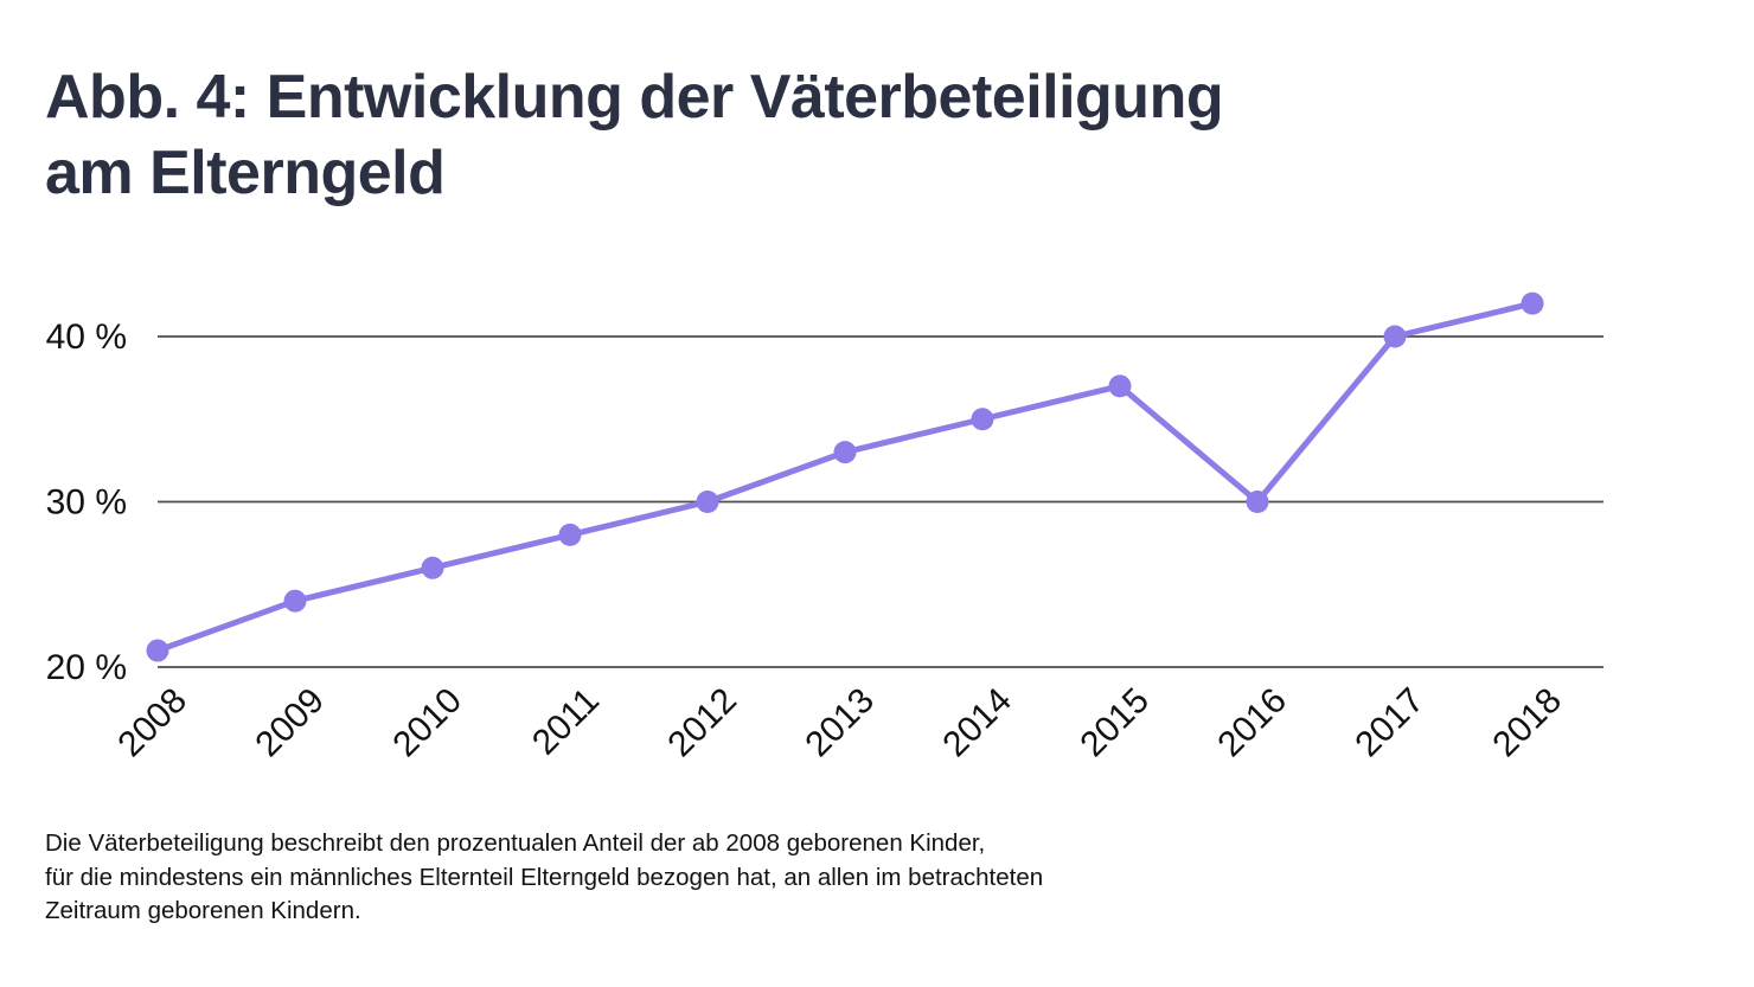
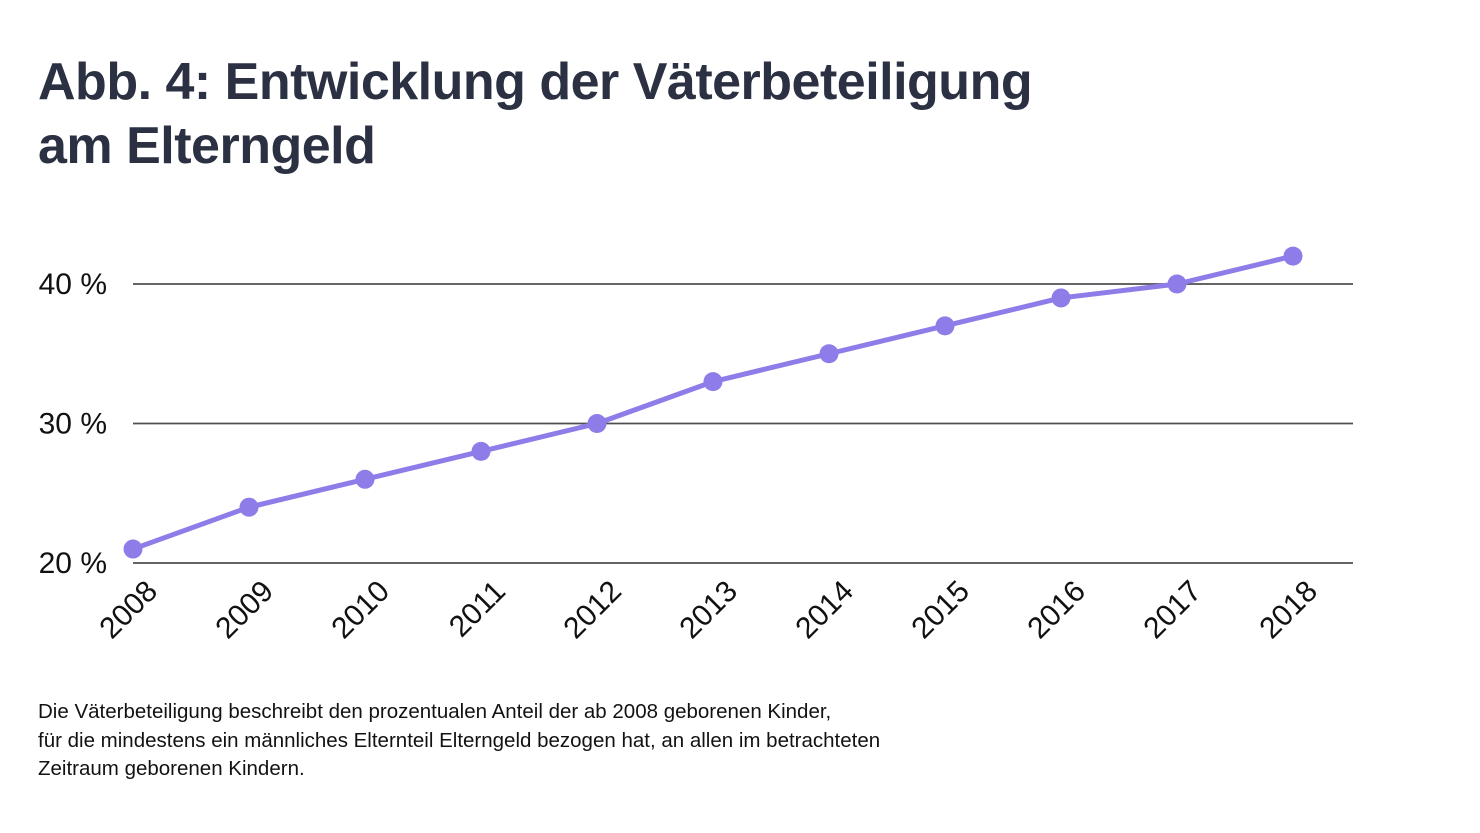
2016: 30% -> 39%
